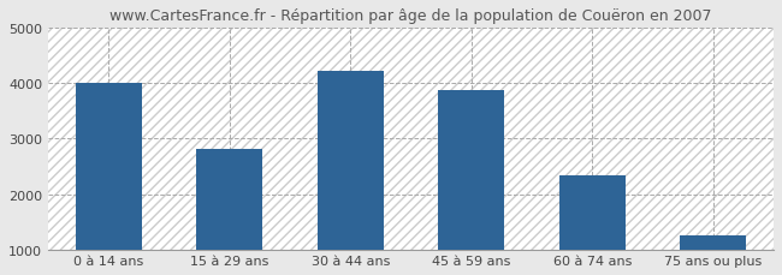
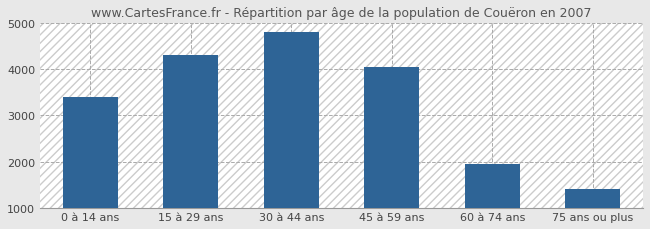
0 à 14 ans: 4010 -> 3400
15 à 29 ans: 2810 -> 4300
30 à 44 ans: 4230 -> 4800
45 à 59 ans: 3870 -> 4050
60 à 74 ans: 2340 -> 1950
75 ans ou plus: 1250 -> 1400
